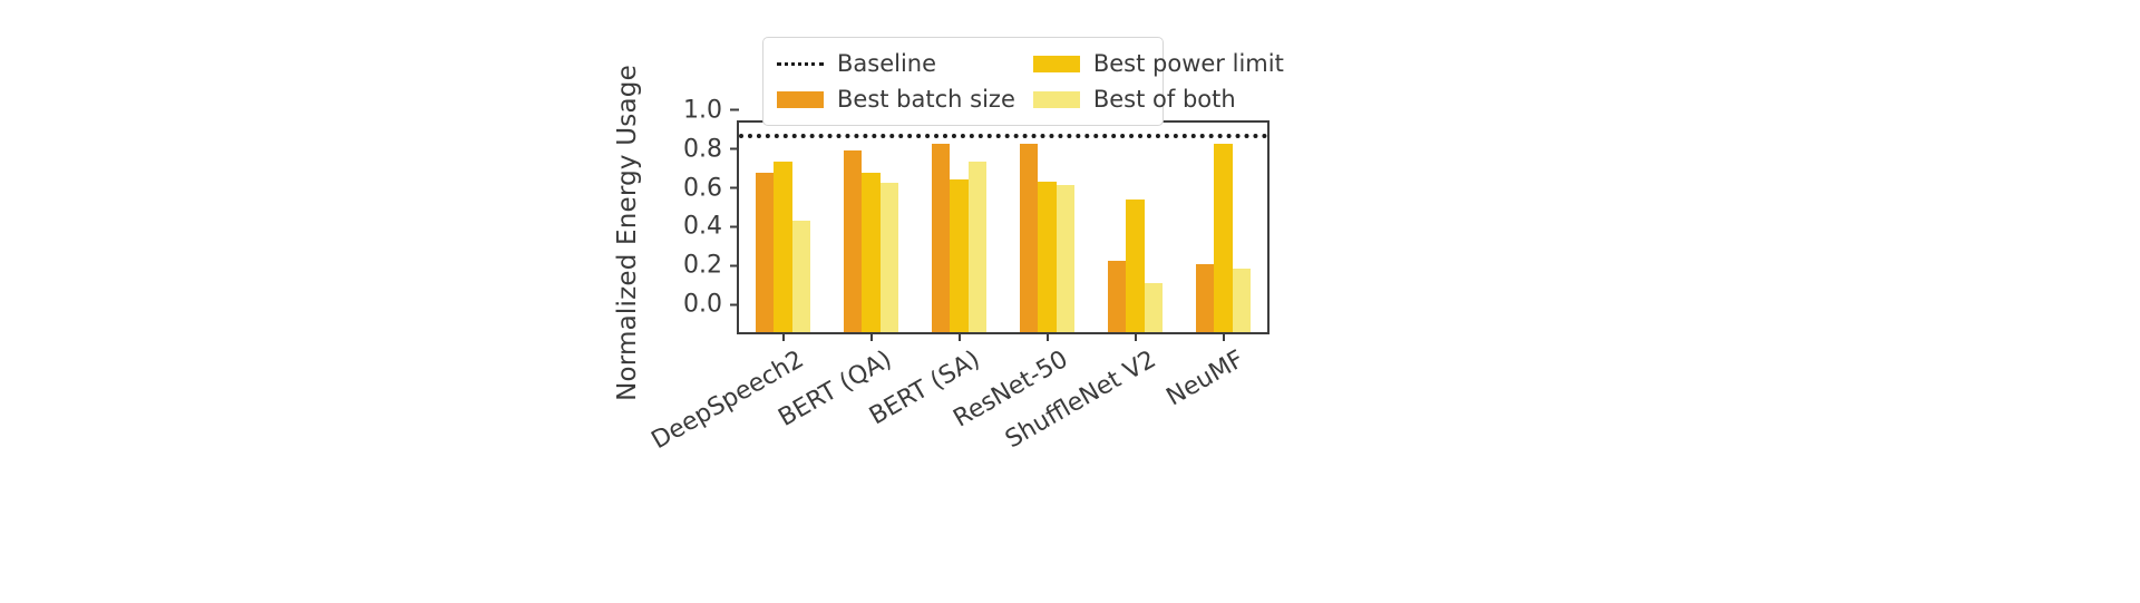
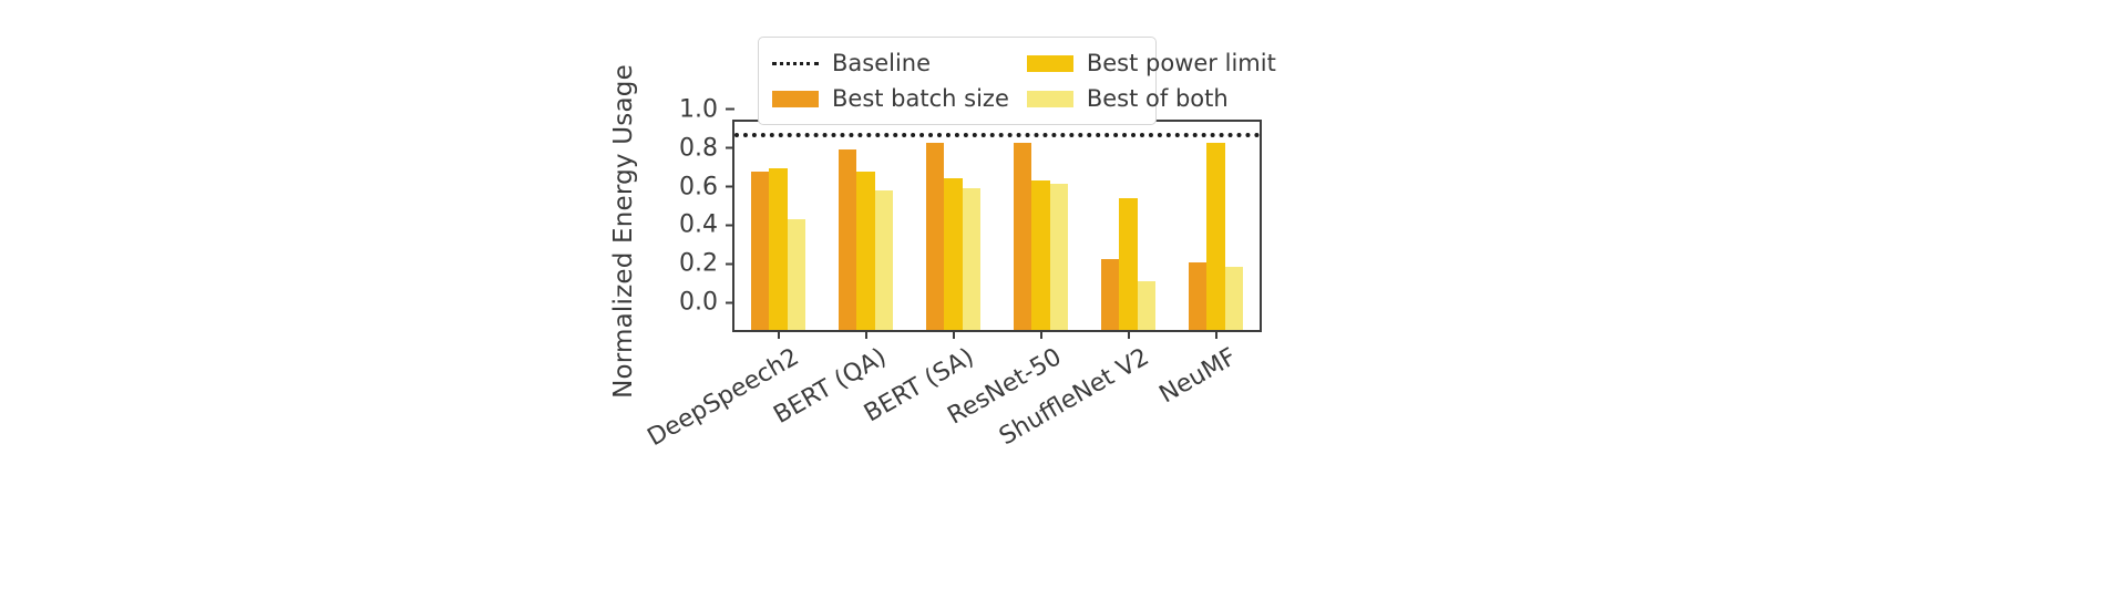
Best power limit/DeepSpeech2: 0.88 -> 0.84
Best of both/BERT (QA): 0.77 -> 0.72
Best of both/BERT (SA): 0.88 -> 0.73
